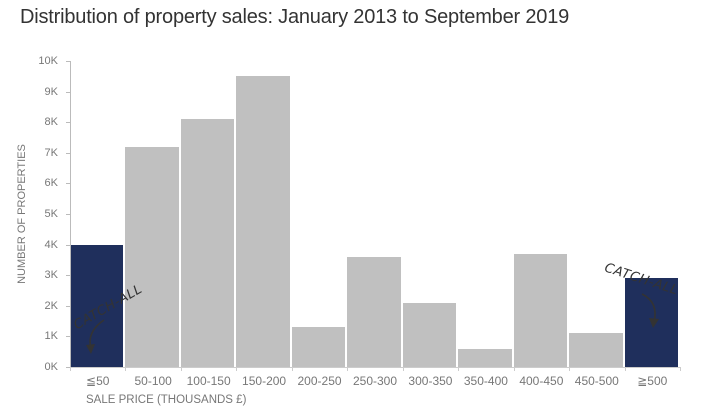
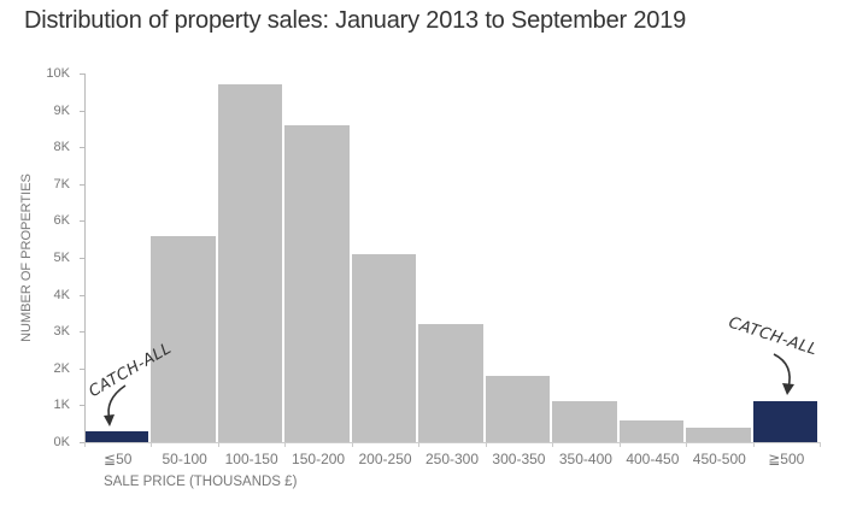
≦50: 4.0K -> 0.3K
50-100: 7.2K -> 5.6K
100-150: 8.1K -> 9.7K
150-200: 9.5K -> 8.6K
200-250: 1.3K -> 5.1K
250-300: 3.6K -> 3.2K
300-350: 2.1K -> 1.8K
350-400: 0.6K -> 1.1K
400-450: 3.7K -> 0.6K
450-500: 1.1K -> 0.4K
≧500: 2.9K -> 1.1K
